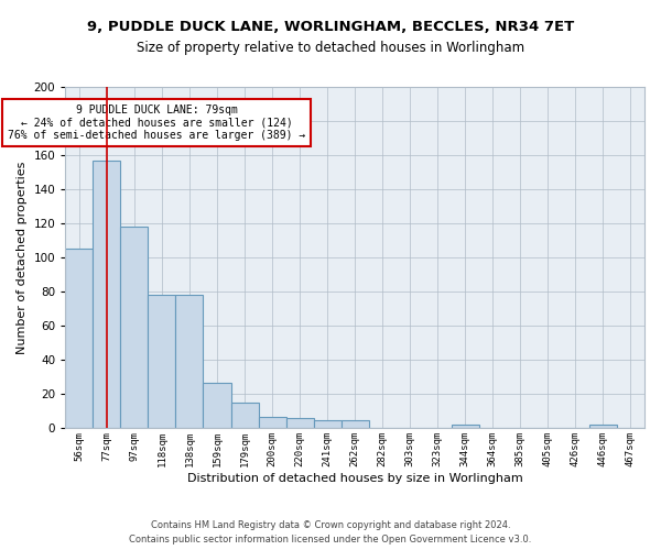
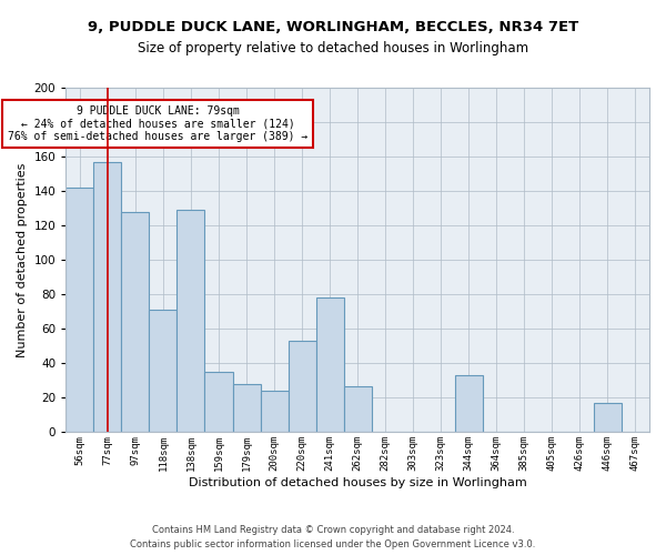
56sqm: 105 -> 142
97sqm: 118 -> 128
118sqm: 78 -> 71
138sqm: 78 -> 129
159sqm: 27 -> 35
179sqm: 15 -> 28
200sqm: 7 -> 24
220sqm: 6 -> 53
241sqm: 5 -> 78
262sqm: 5 -> 27
344sqm: 2 -> 33
446sqm: 2 -> 17
